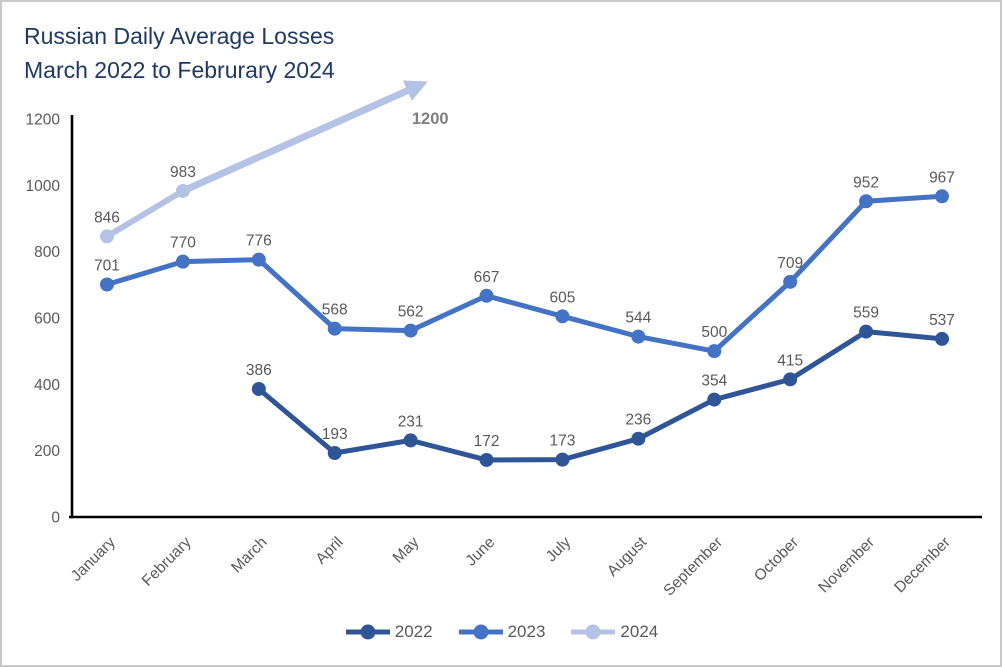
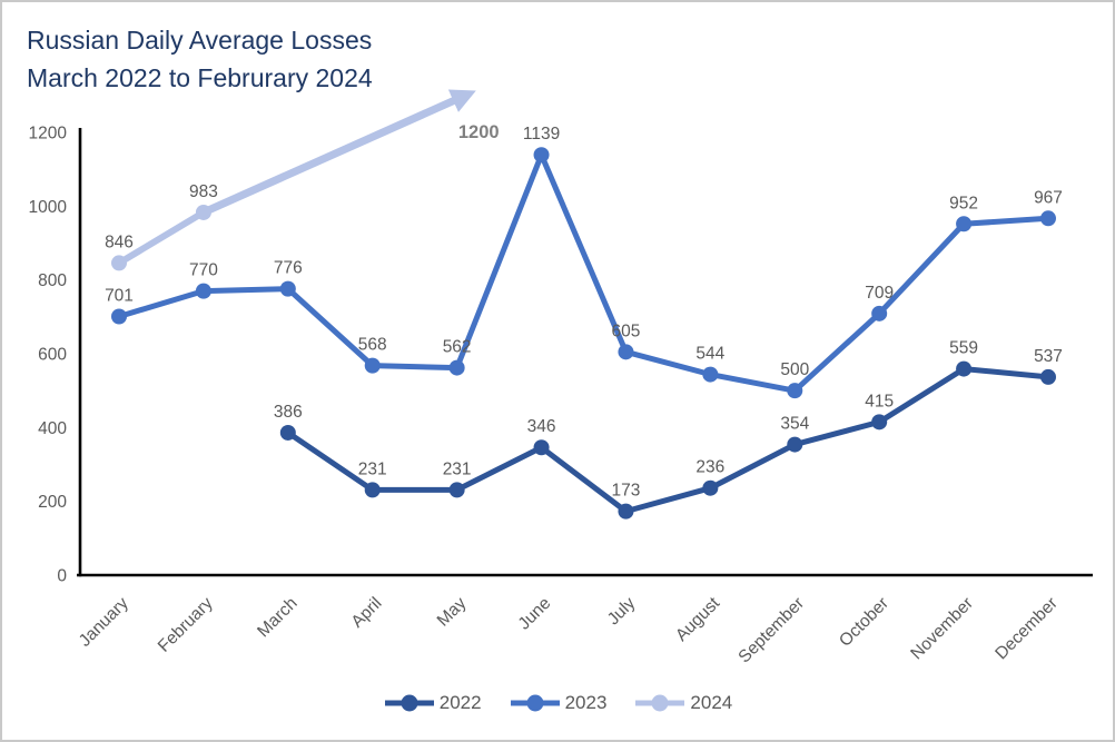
2022/April: 193 -> 231
2022/June: 172 -> 346
2023/June: 667 -> 1139
